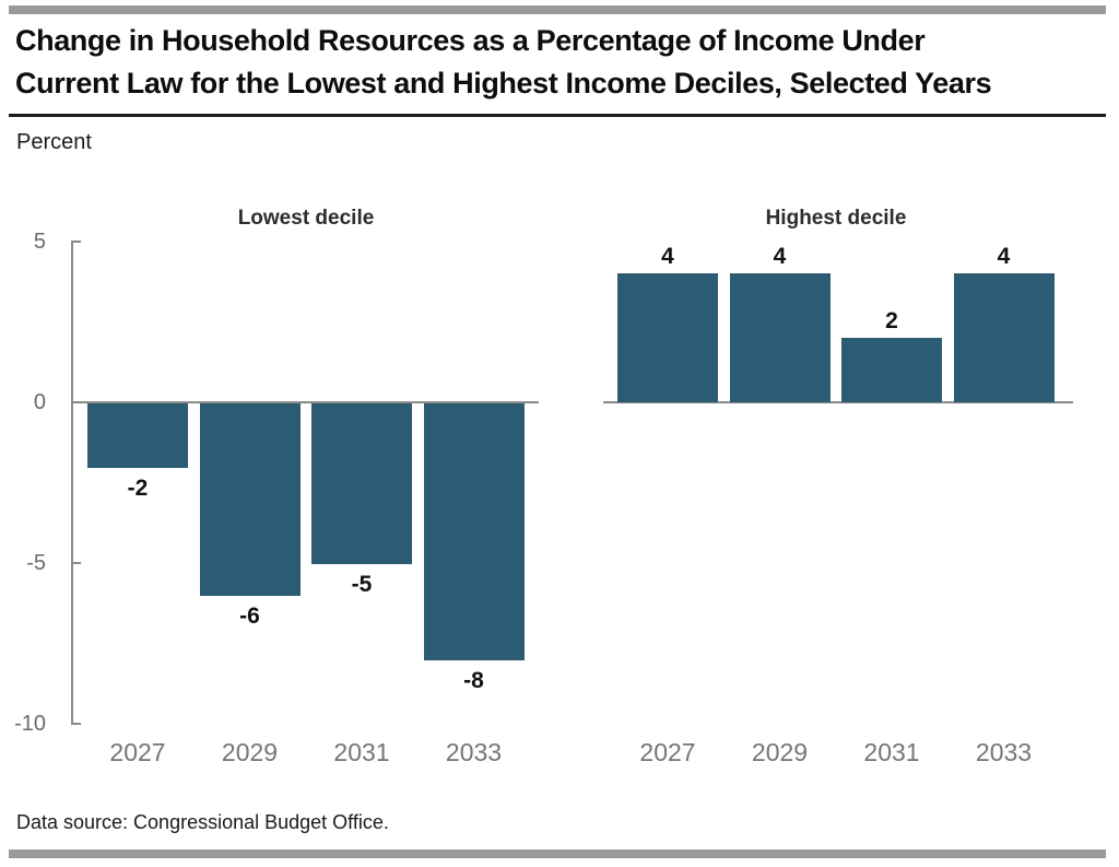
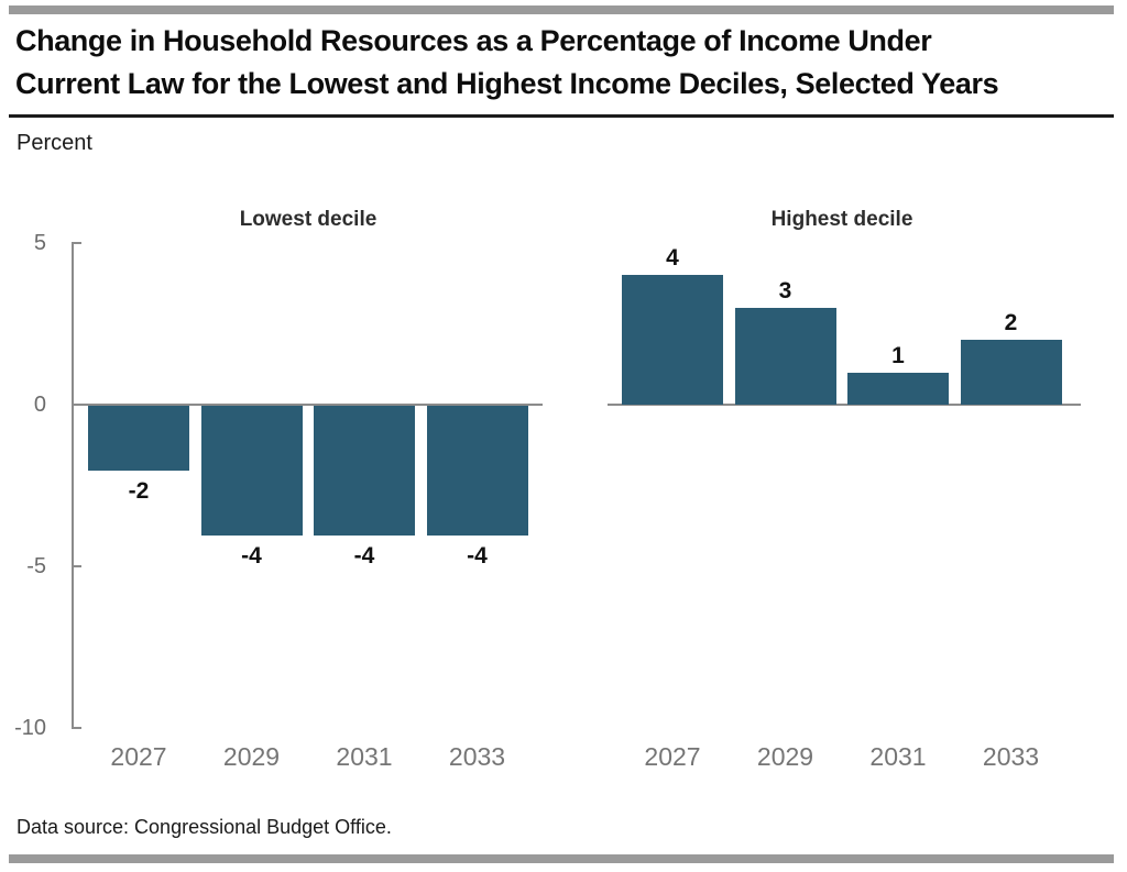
Lowest decile/2029: -6 -> -4
Highest decile/2029: 4 -> 3
Lowest decile/2031: -5 -> -4
Highest decile/2031: 2 -> 1
Lowest decile/2033: -8 -> -4
Highest decile/2033: 4 -> 2
